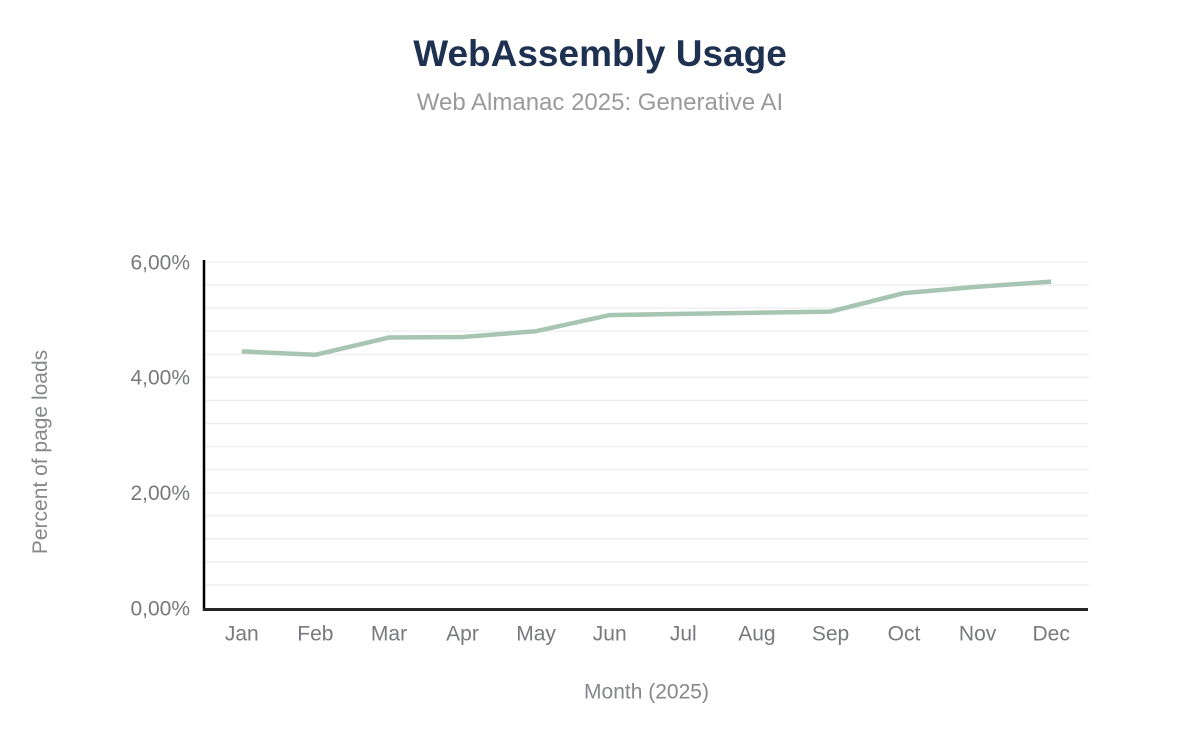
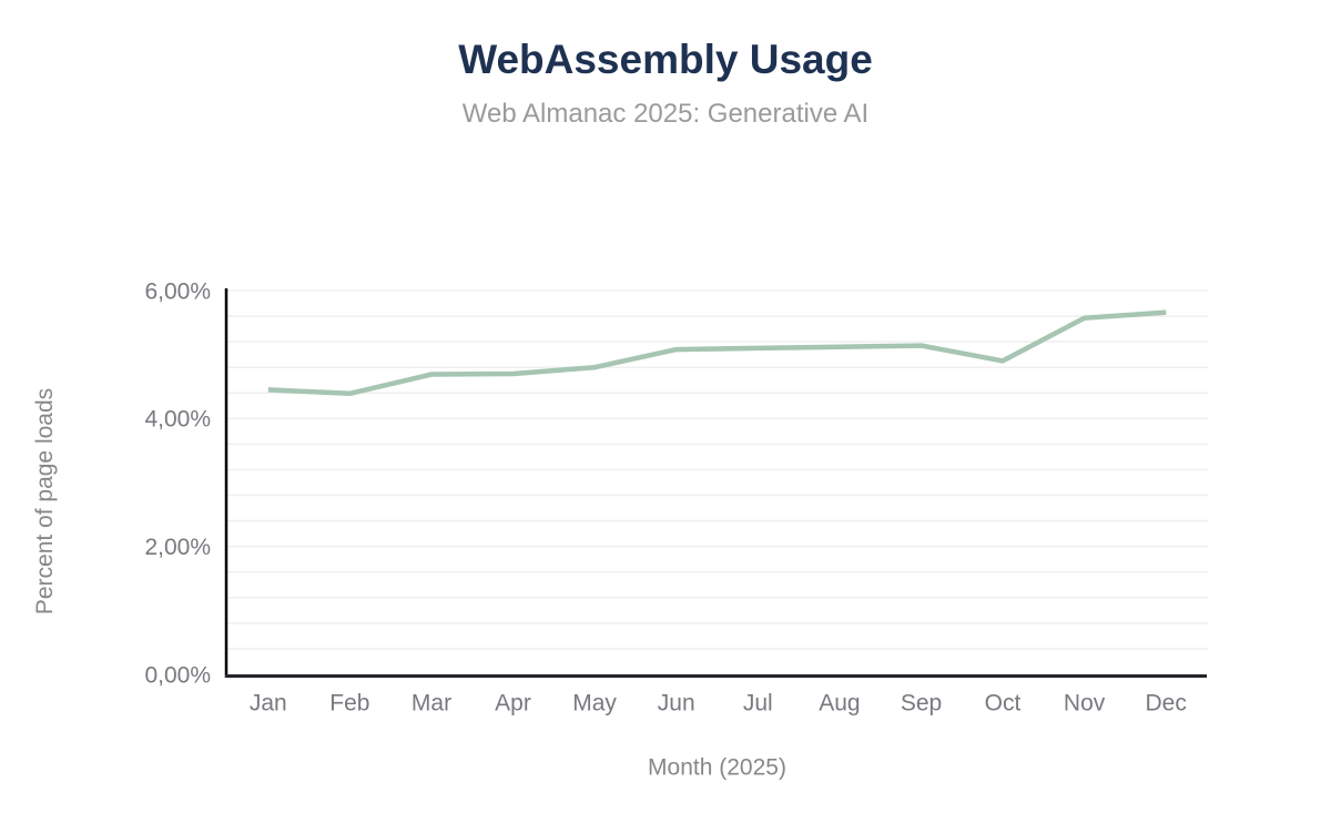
Oct: 5,5% -> 4,9%
